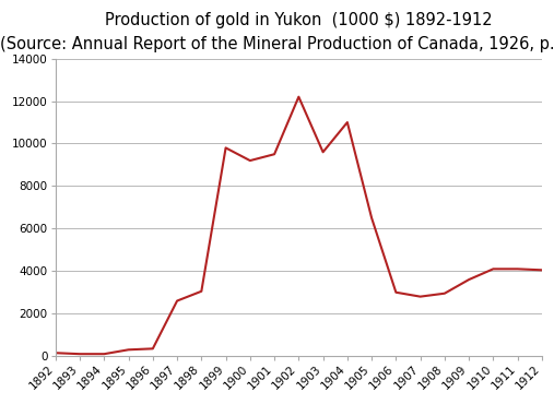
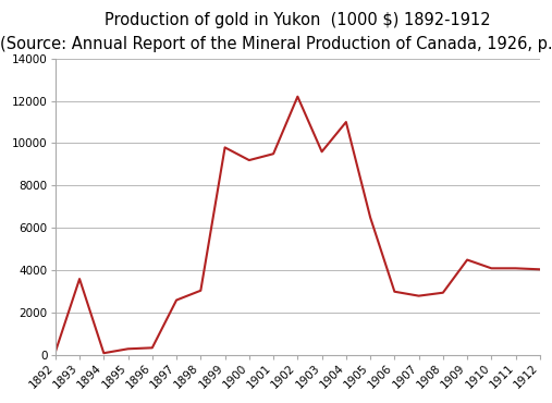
1893: 100 -> 3600
1909: 3600 -> 4500
